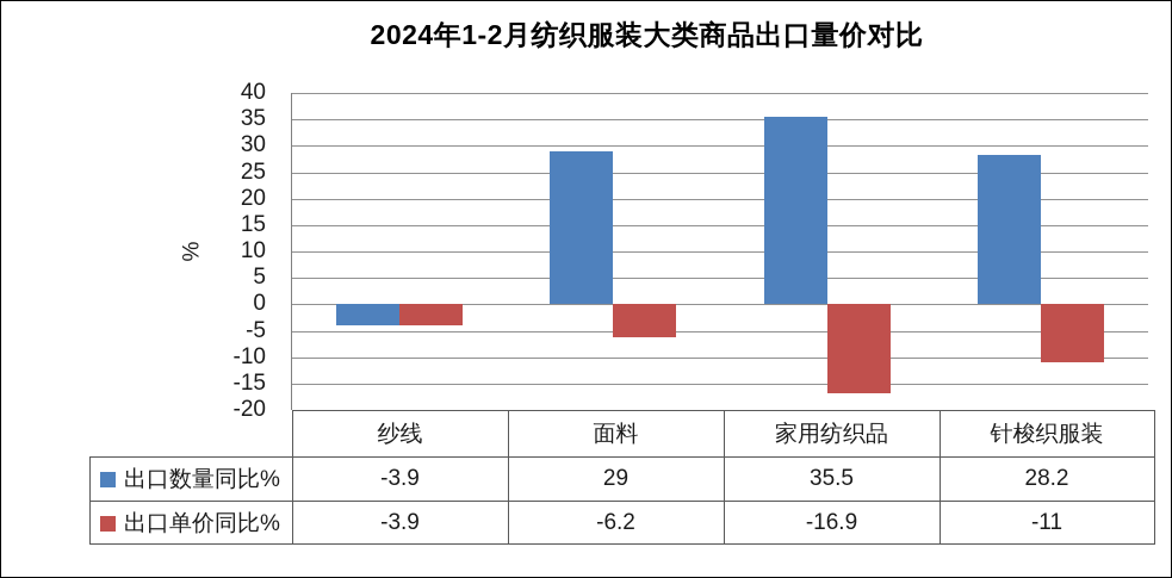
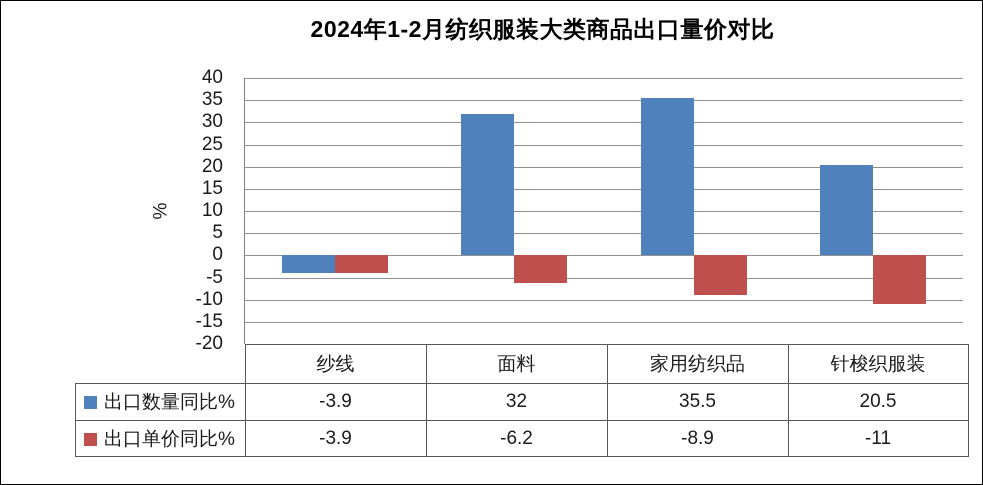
出口数量同比%/面料: 29 -> 32
出口单价同比%/家用纺织品: -16.9 -> -8.9
出口数量同比%/针梭织服装: 28.2 -> 20.5
